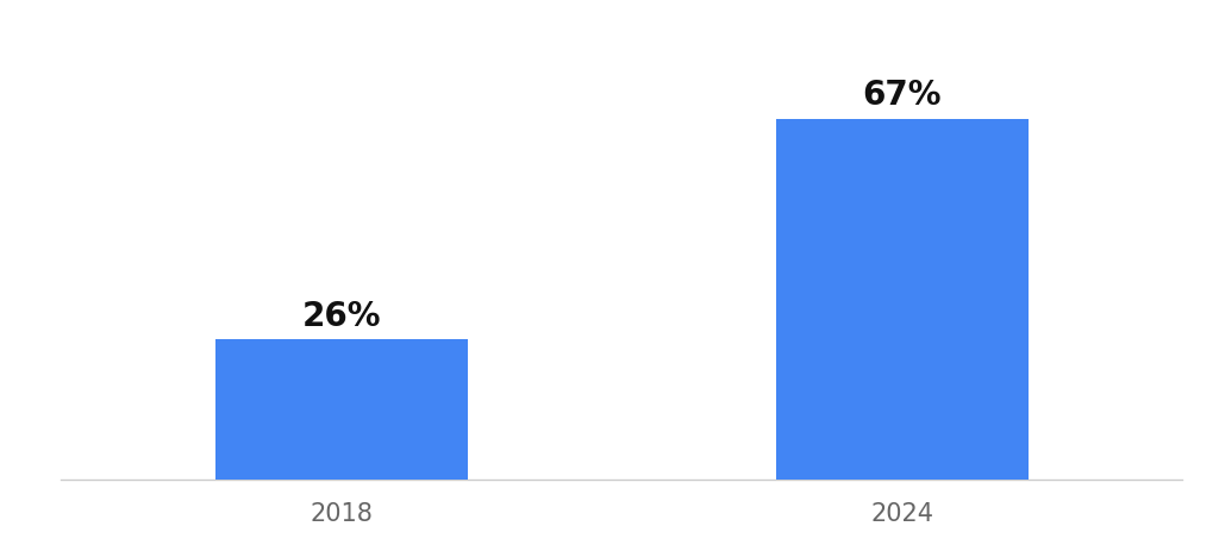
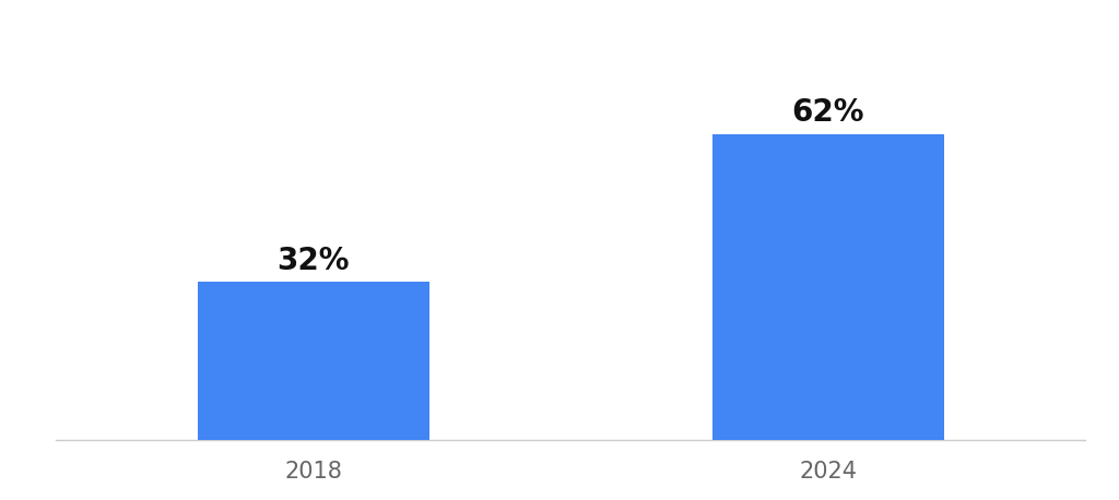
2018: 26% -> 32%
2024: 67% -> 62%
